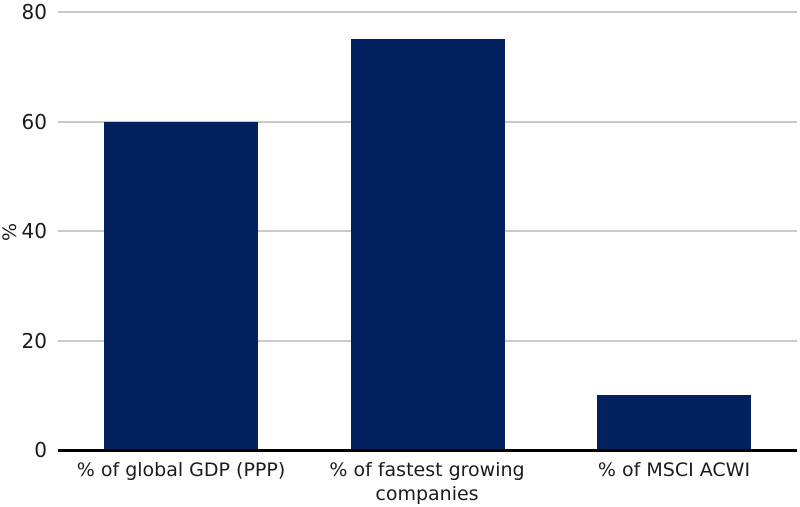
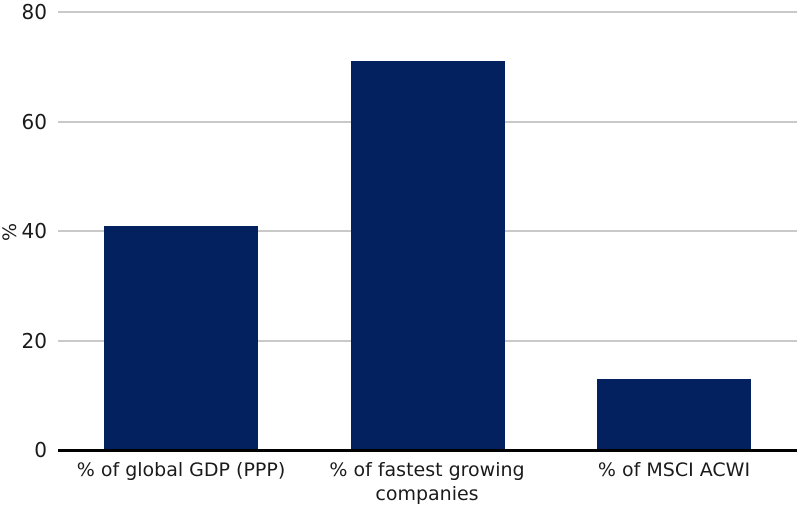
% of global GDP (PPP): 60 -> 41
% of fastest growing companies: 75 -> 71
% of MSCI ACWI: 10 -> 13
